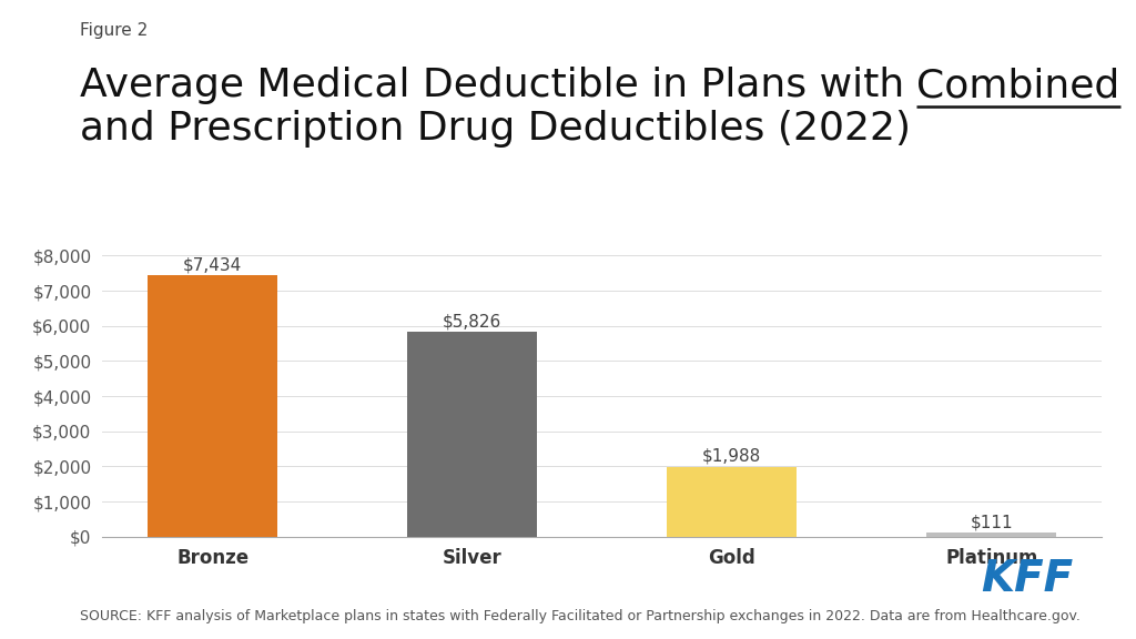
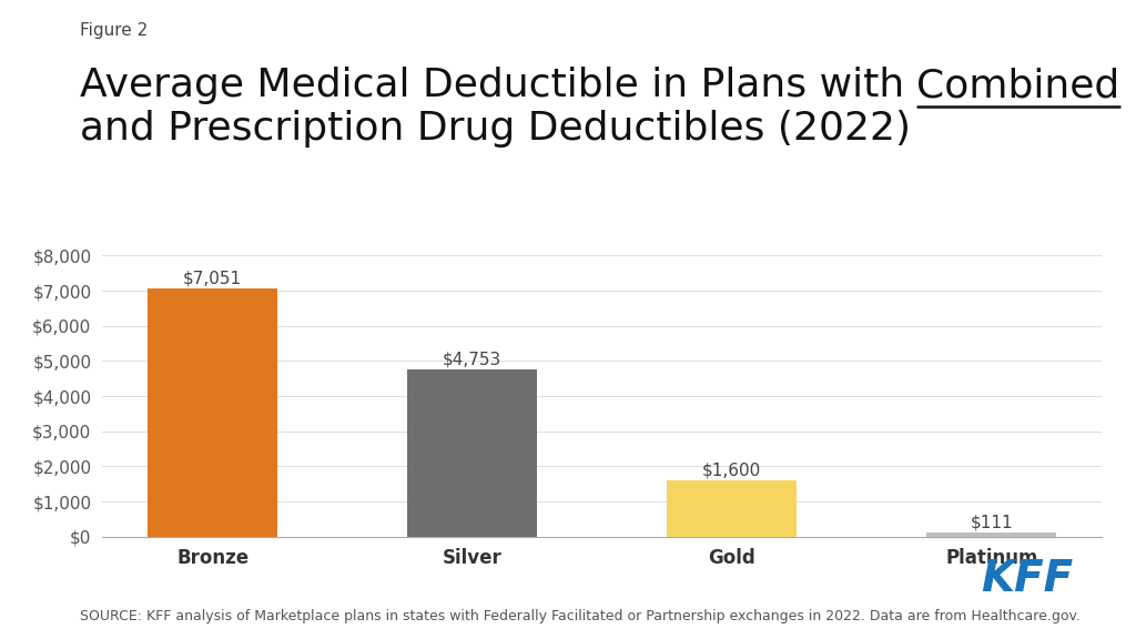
Bronze: $7,434 -> $7,051
Silver: $5,826 -> $4,753
Gold: $1,988 -> $1,600
